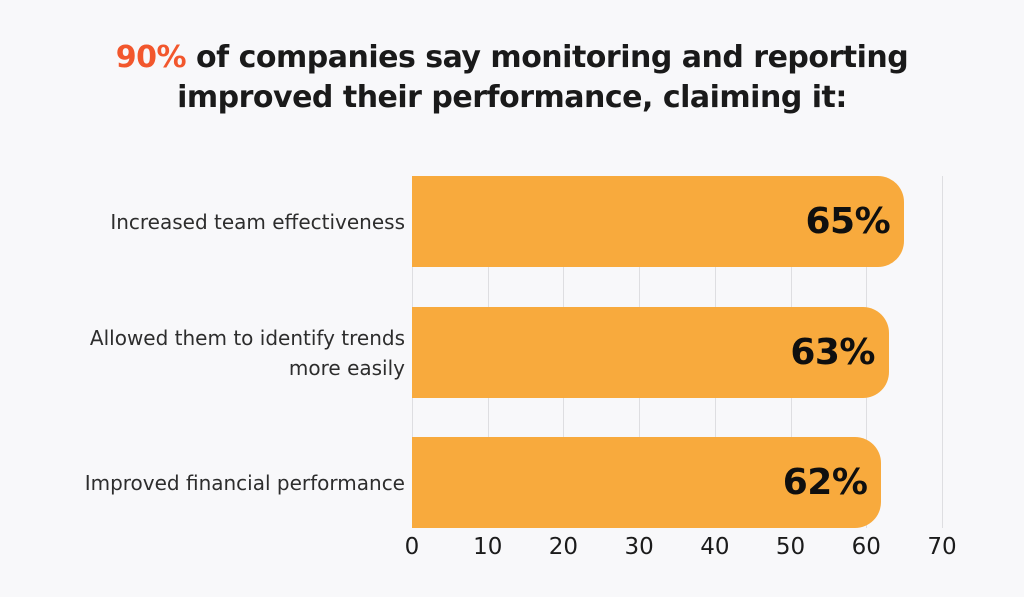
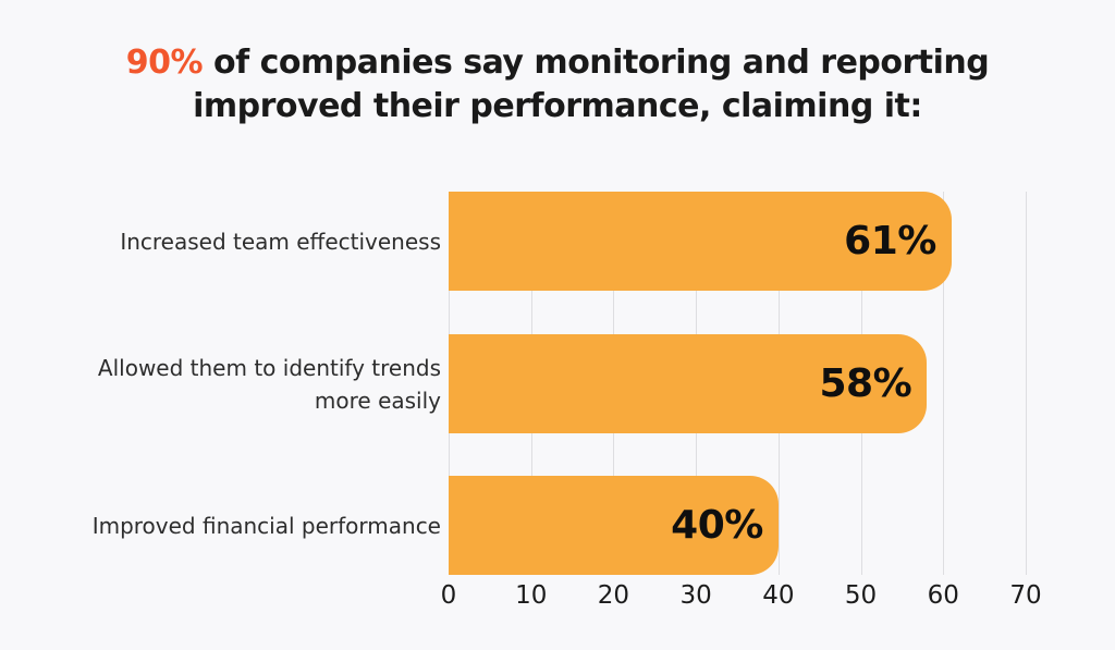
Increased team effectiveness: 65% -> 61%
Allowed them to identify trends more easily: 63% -> 58%
Improved financial performance: 62% -> 40%
